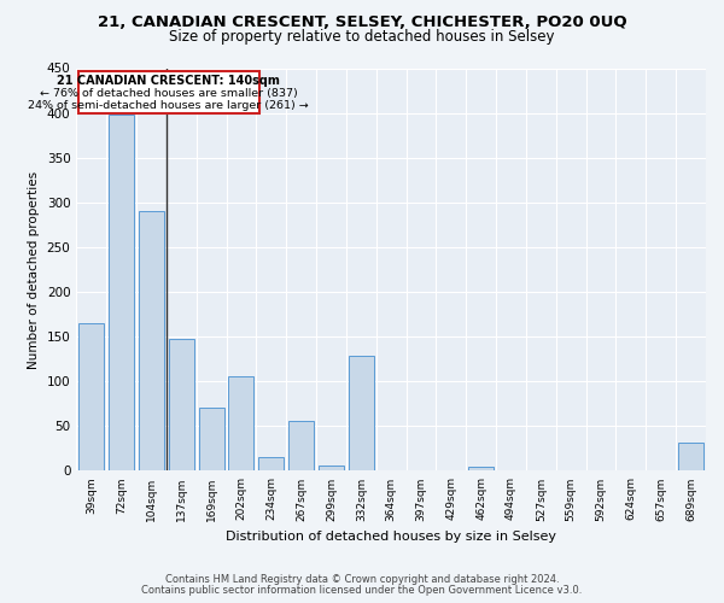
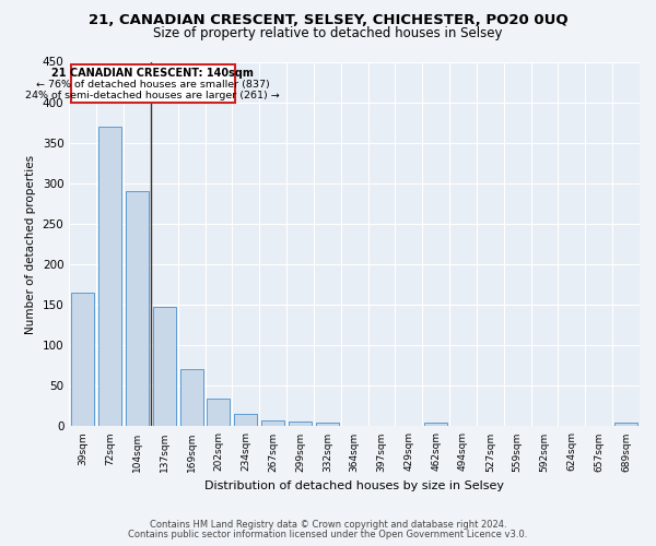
72sqm: 398 -> 370
202sqm: 106 -> 34
267sqm: 56 -> 7
332sqm: 128 -> 4
689sqm: 32 -> 4
